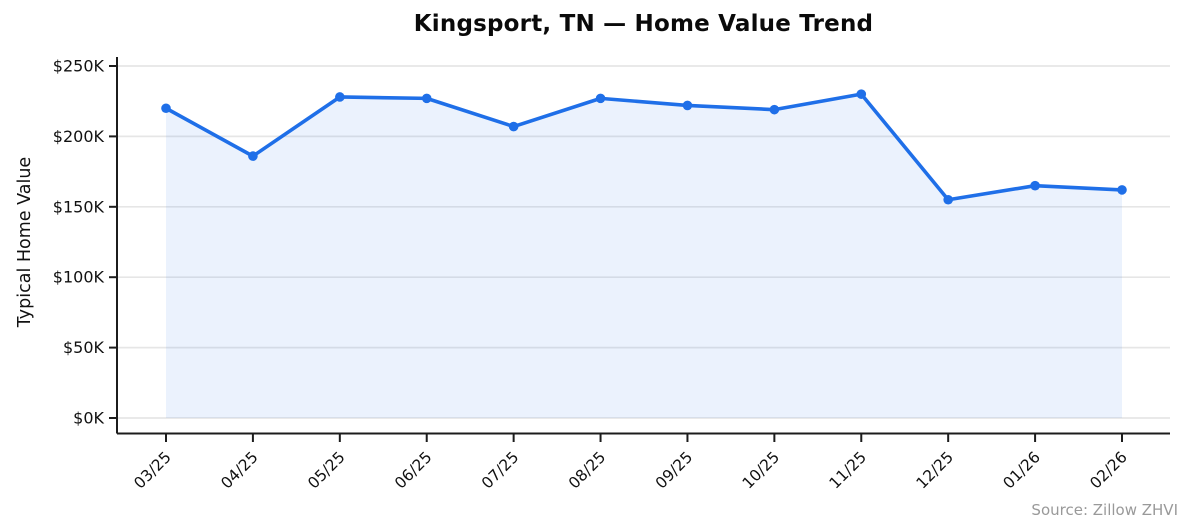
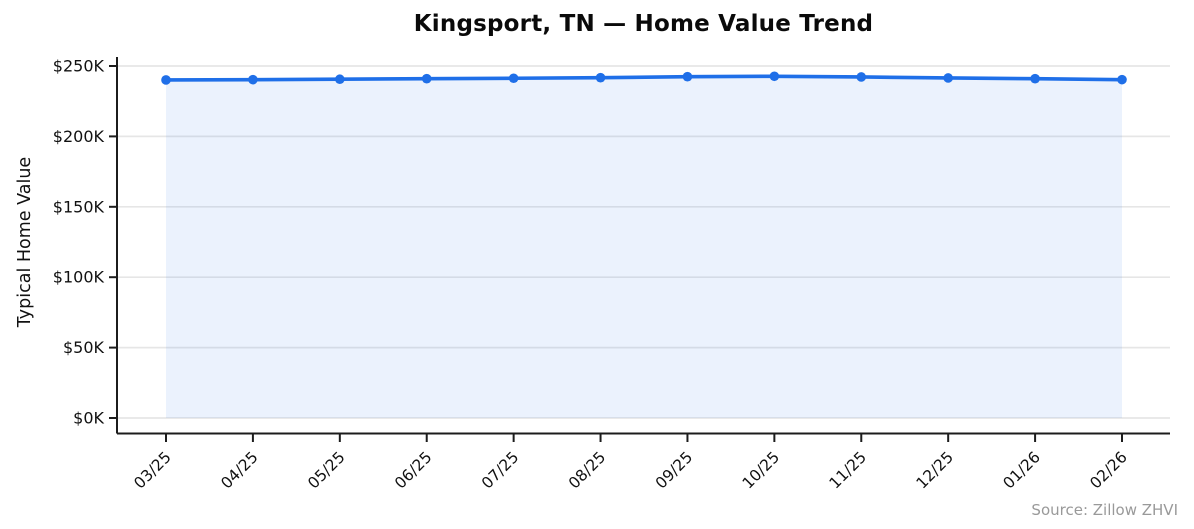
03/25: $220K -> $240K
04/25: $186K -> $240K
05/25: $228K -> $241K
06/25: $227K -> $241K
07/25: $207K -> $241K
08/25: $227K -> $242K
09/25: $222K -> $242K
10/25: $219K -> $243K
11/25: $230K -> $242K
12/25: $155K -> $242K
01/26: $165K -> $241K
02/26: $162K -> $240K
